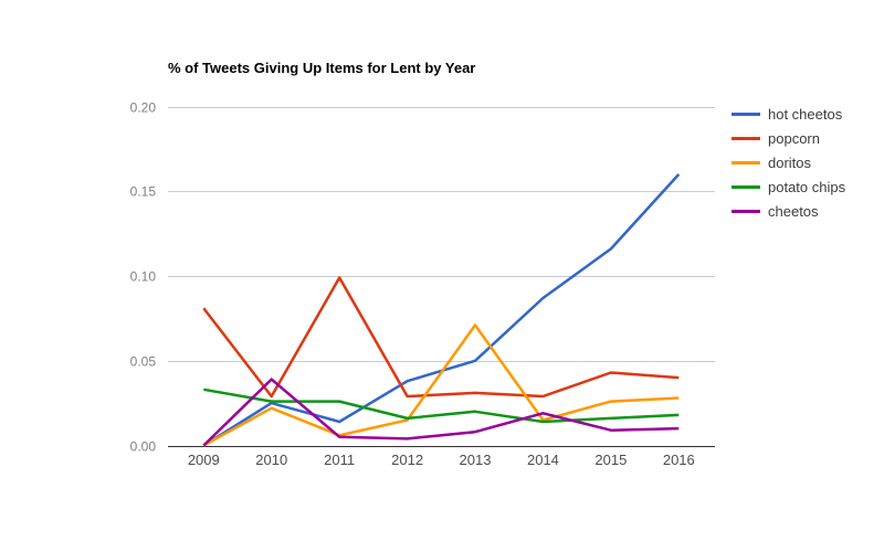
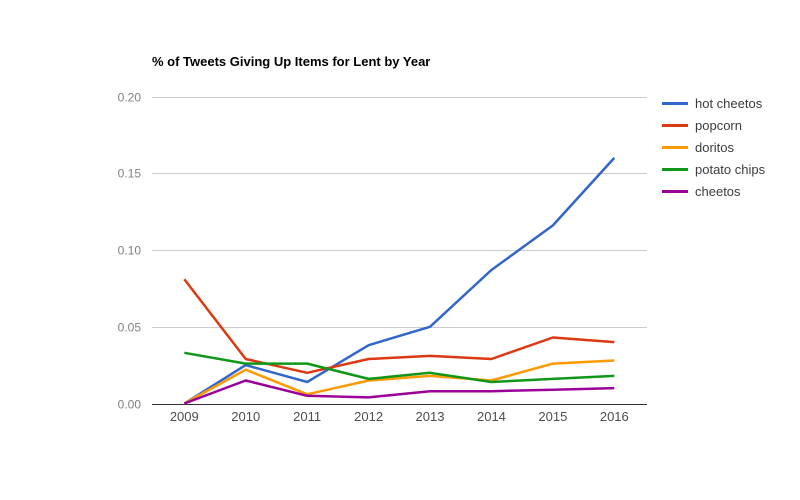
cheetos/2010: 0.039 -> 0.015
popcorn/2011: 0.099 -> 0.020
doritos/2013: 0.071 -> 0.018
cheetos/2014: 0.019 -> 0.008
